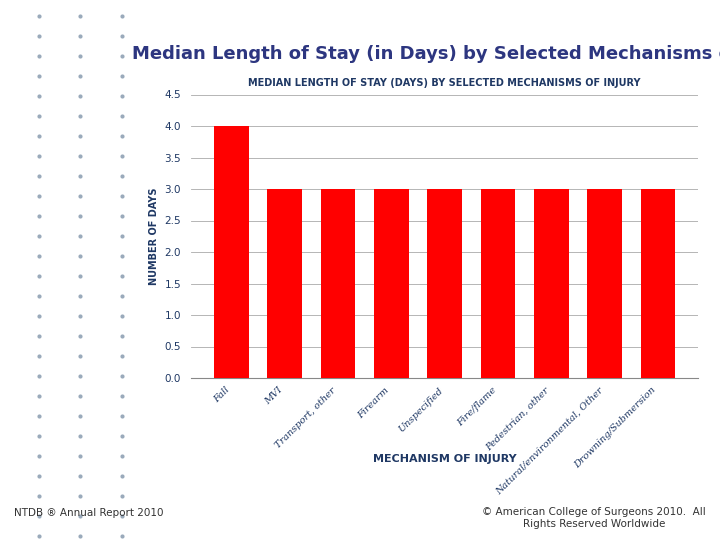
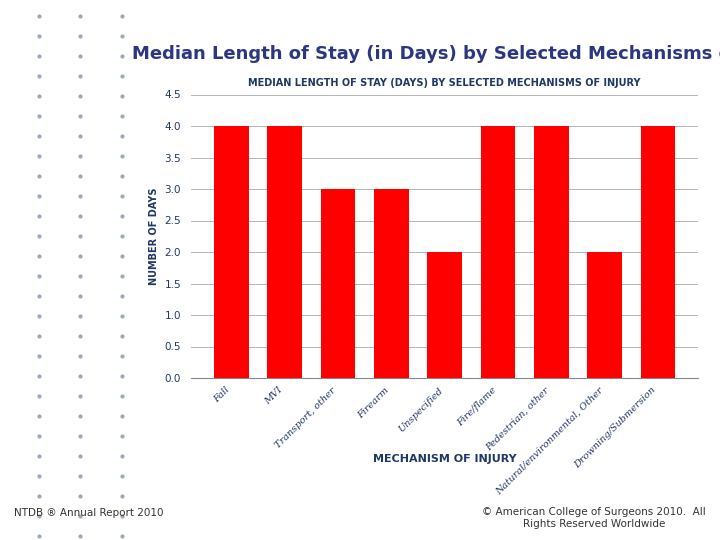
MVI: 3 -> 4
Unspecified: 3 -> 2
Fire/flame: 3 -> 4
Pedestrian, other: 3 -> 4
Natural/environmental, Other: 3 -> 2
Drowning/Submersion: 3 -> 4
